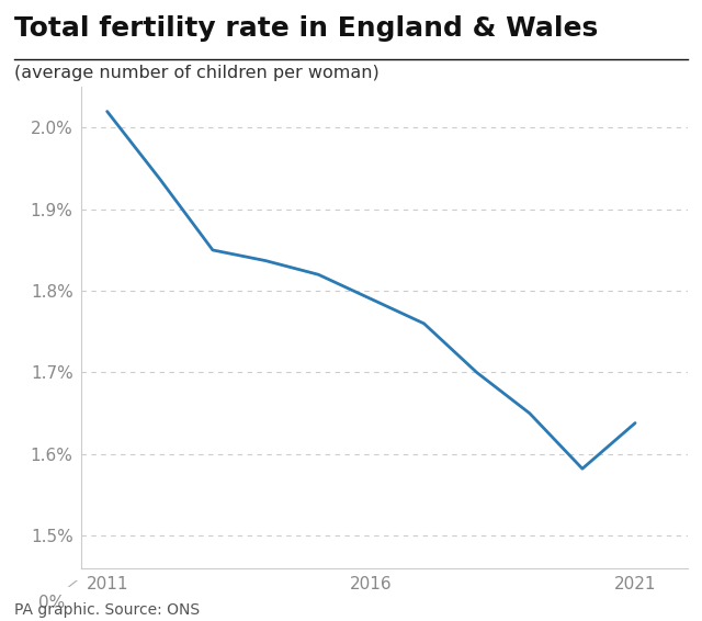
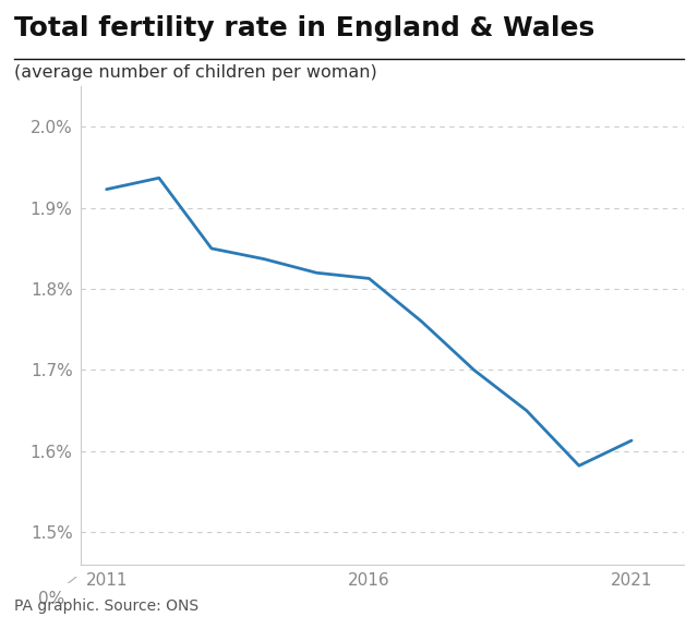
2011: 2.020% -> 1.923%
2016: 1.790% -> 1.813%
2021: 1.638% -> 1.613%
